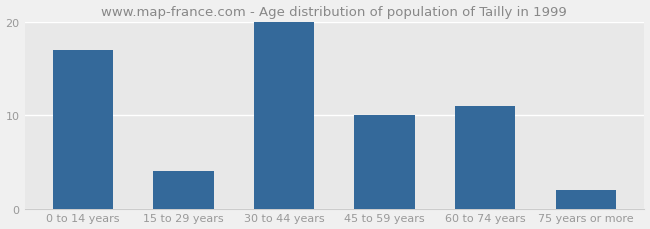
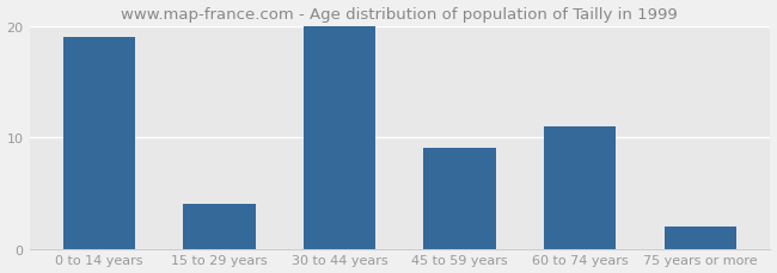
0 to 14 years: 17 -> 19
45 to 59 years: 10 -> 9
